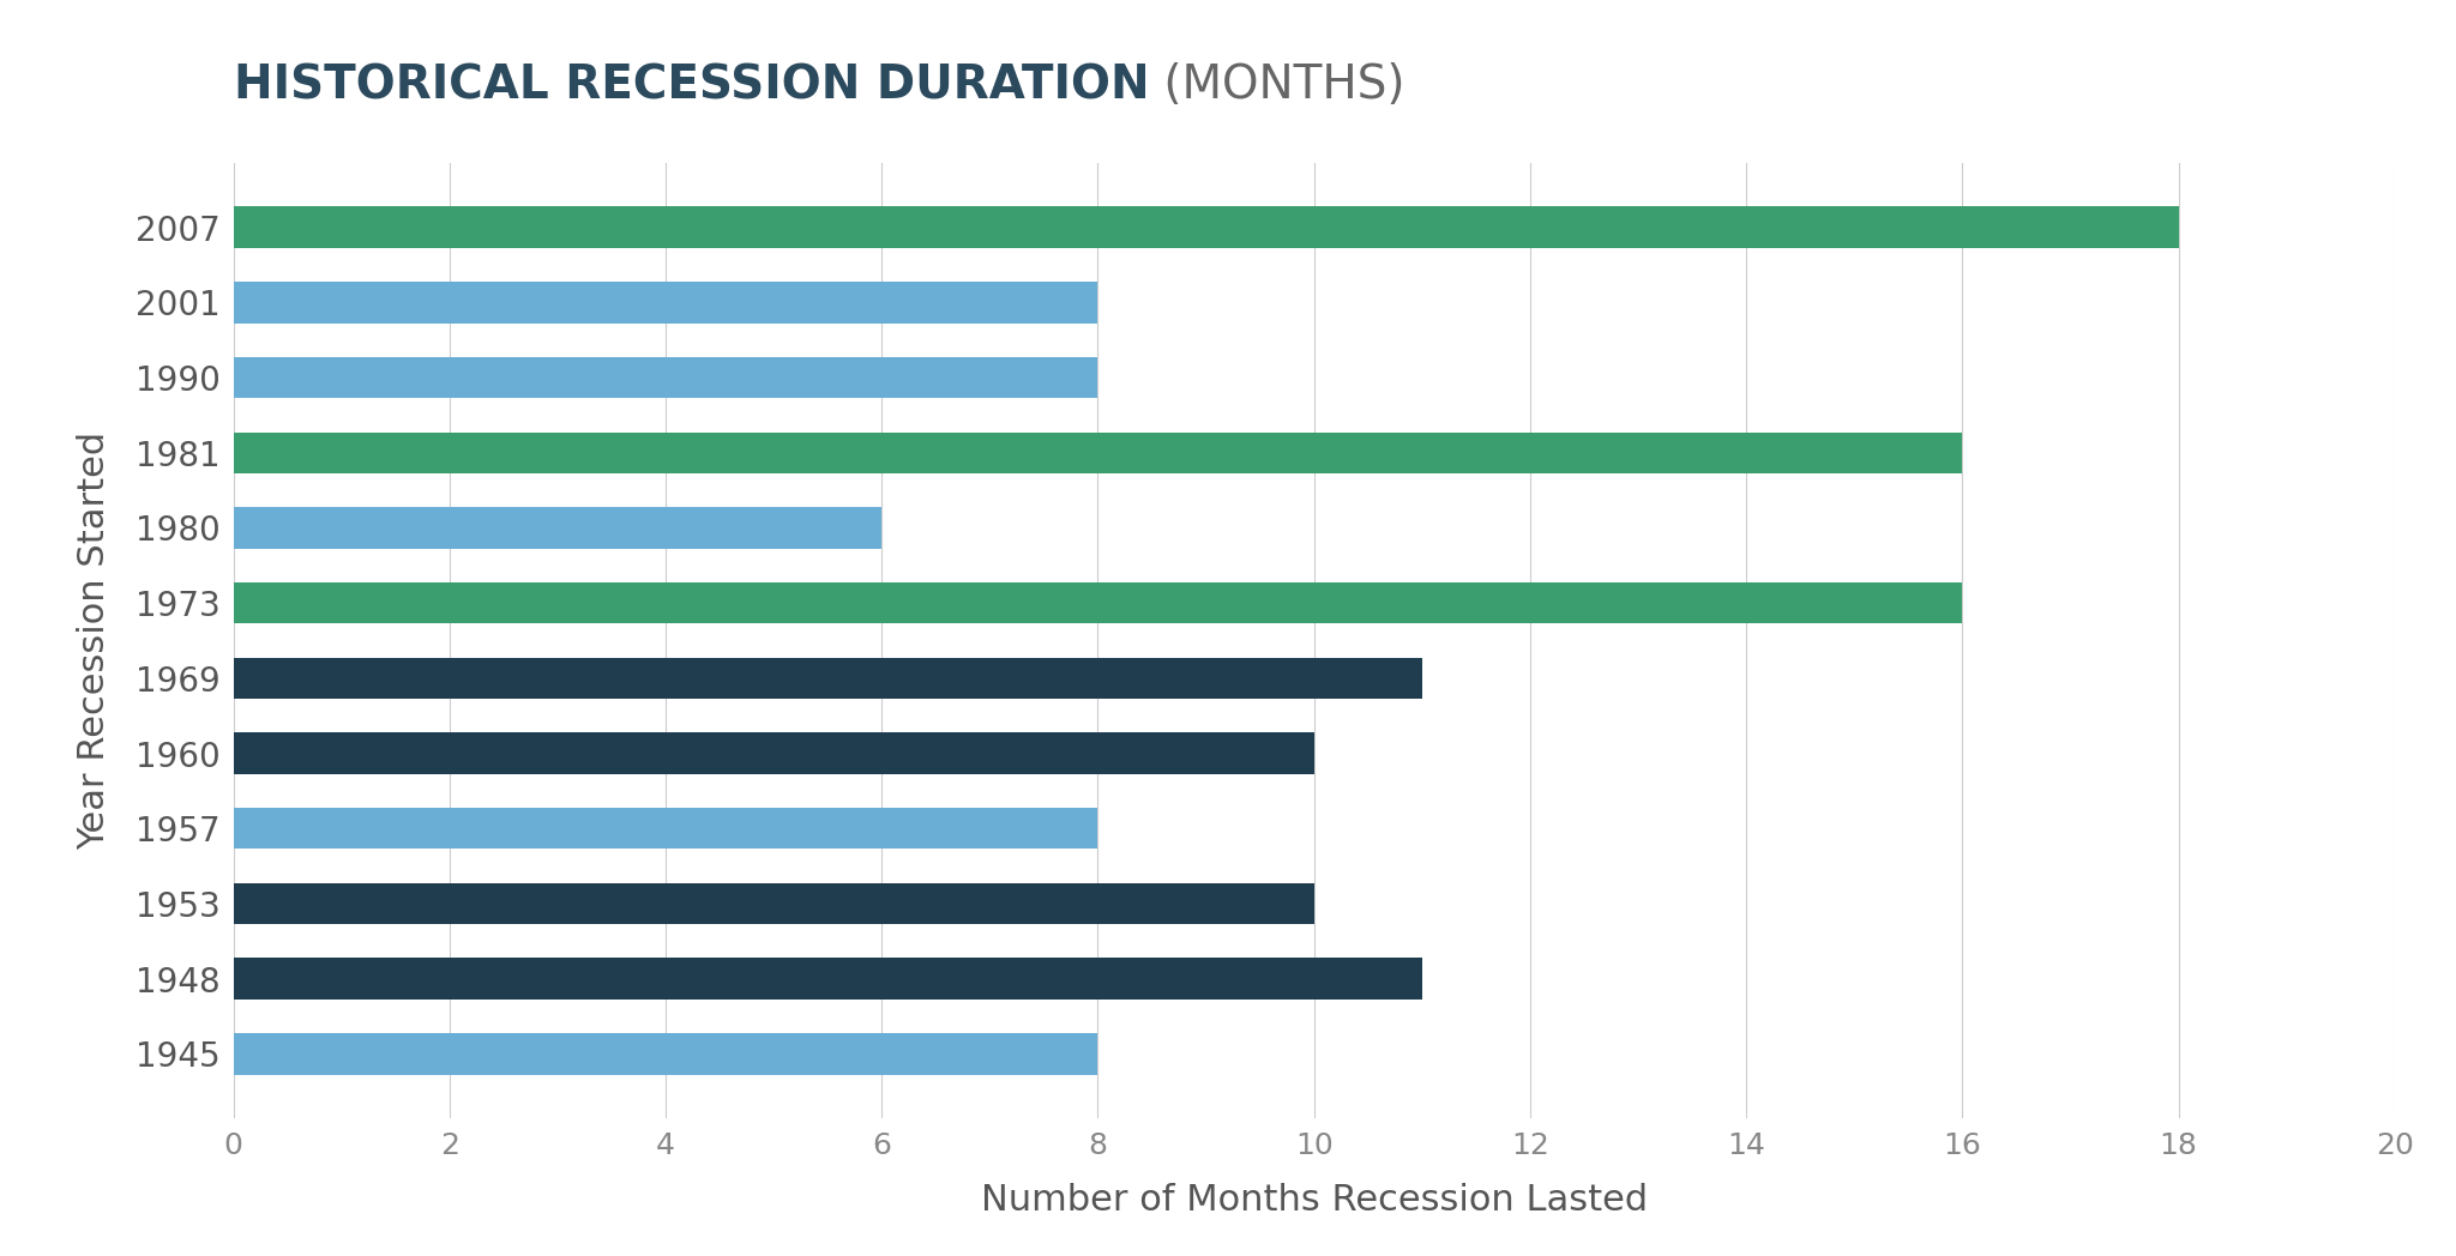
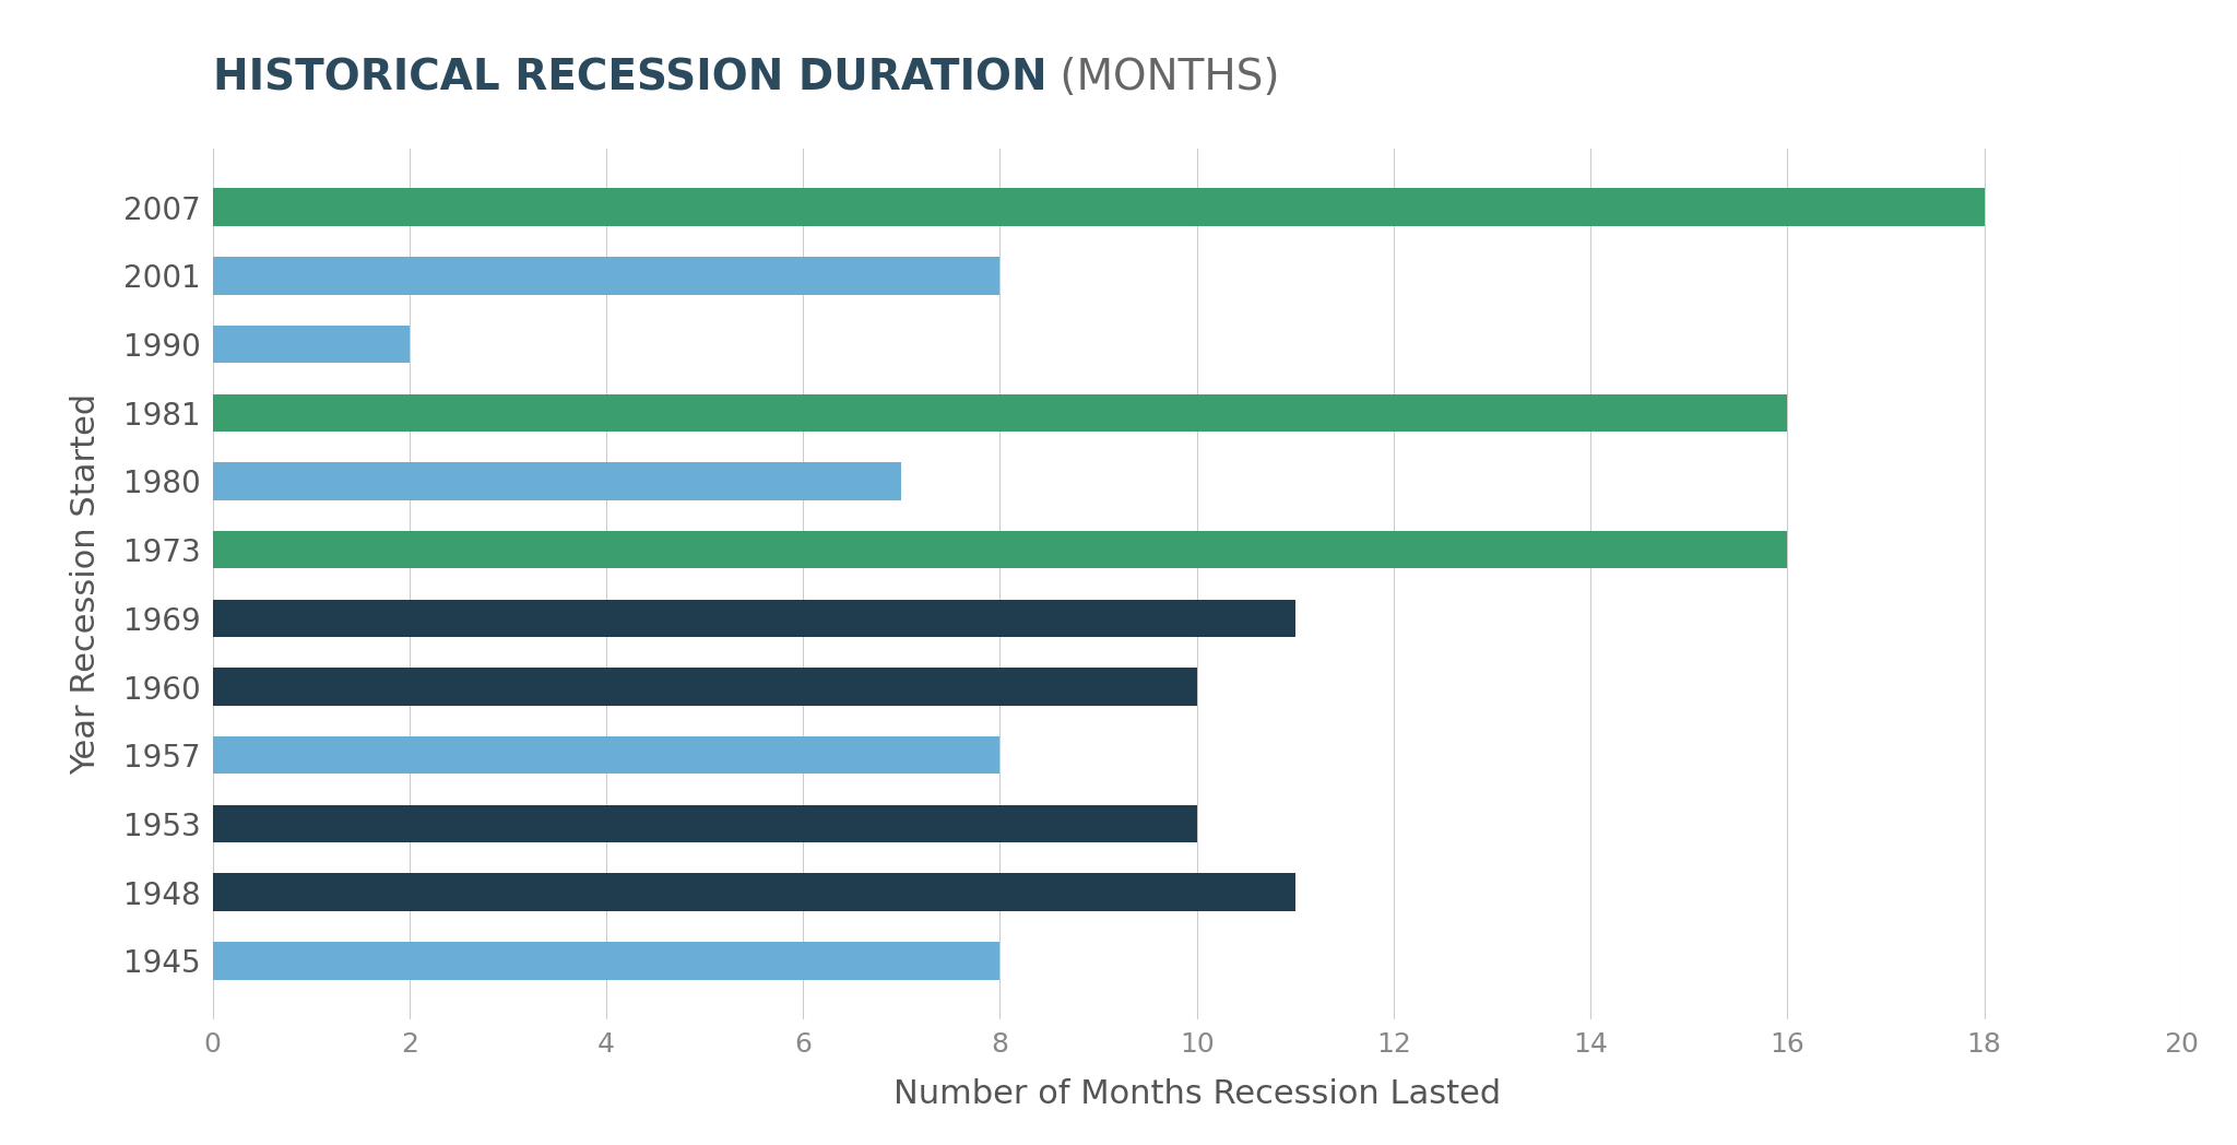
1990: 8 -> 2
1980: 6 -> 7
